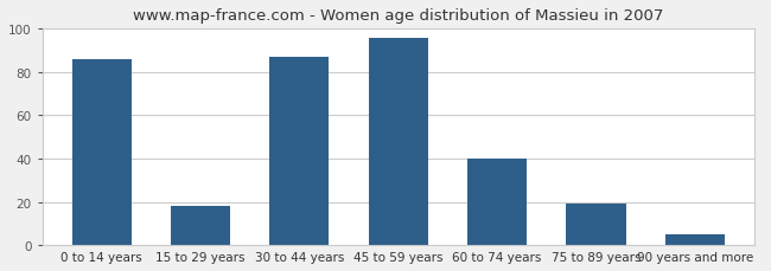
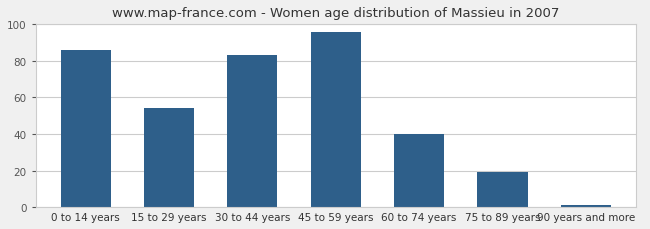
15 to 29 years: 18 -> 54
30 to 44 years: 87 -> 83
90 years and more: 5 -> 1
